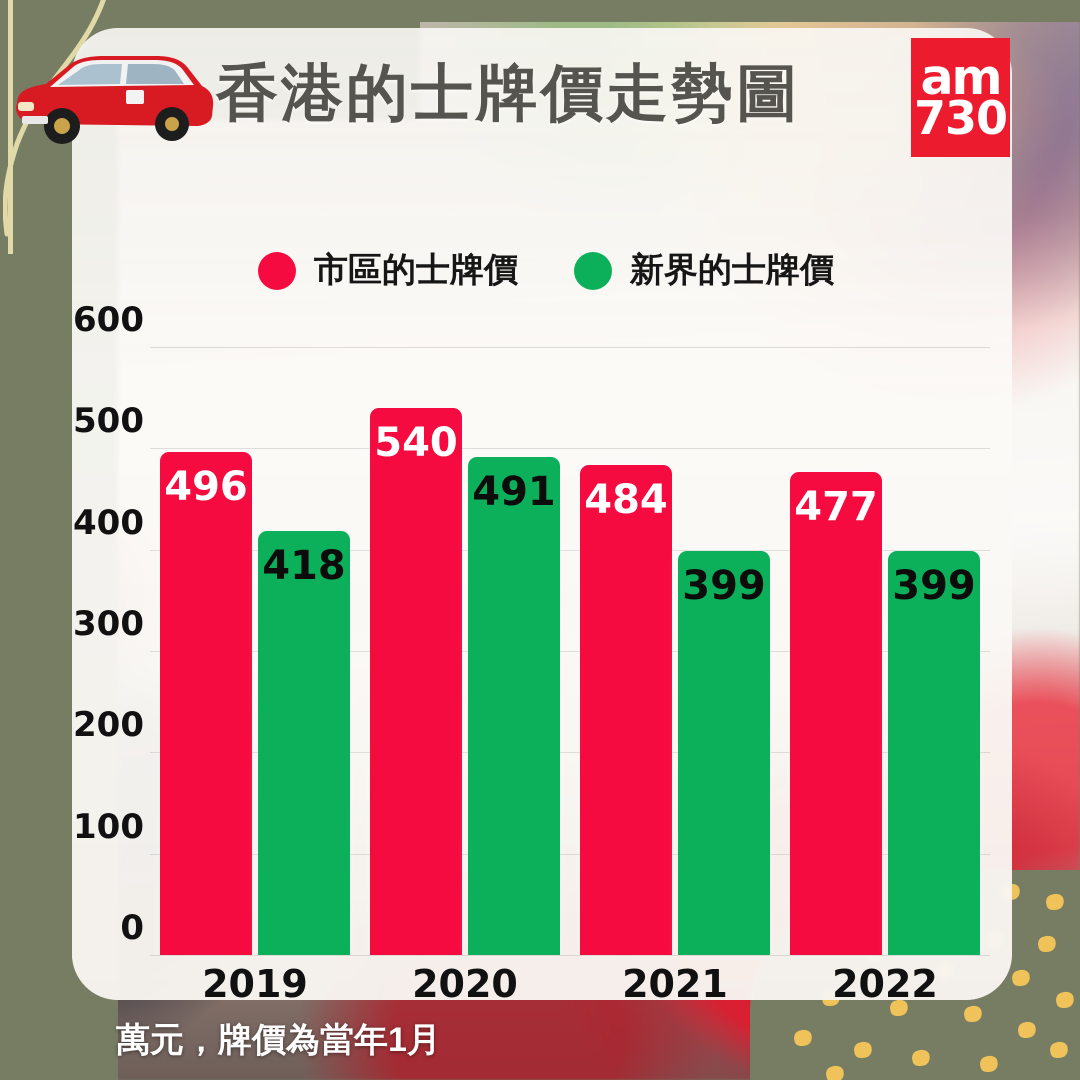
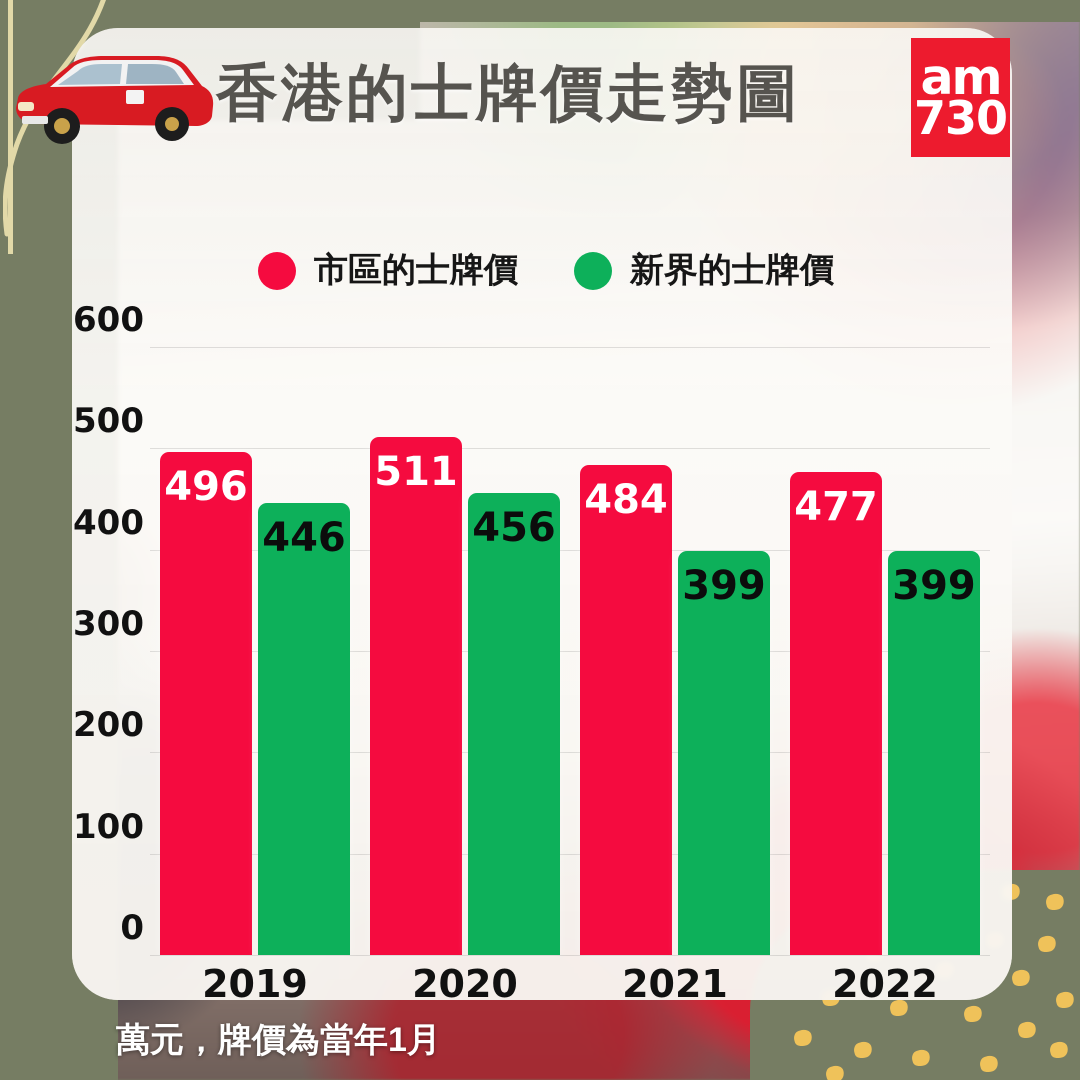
新界的士牌價/2019: 418 -> 446
市區的士牌價/2020: 540 -> 511
新界的士牌價/2020: 491 -> 456
